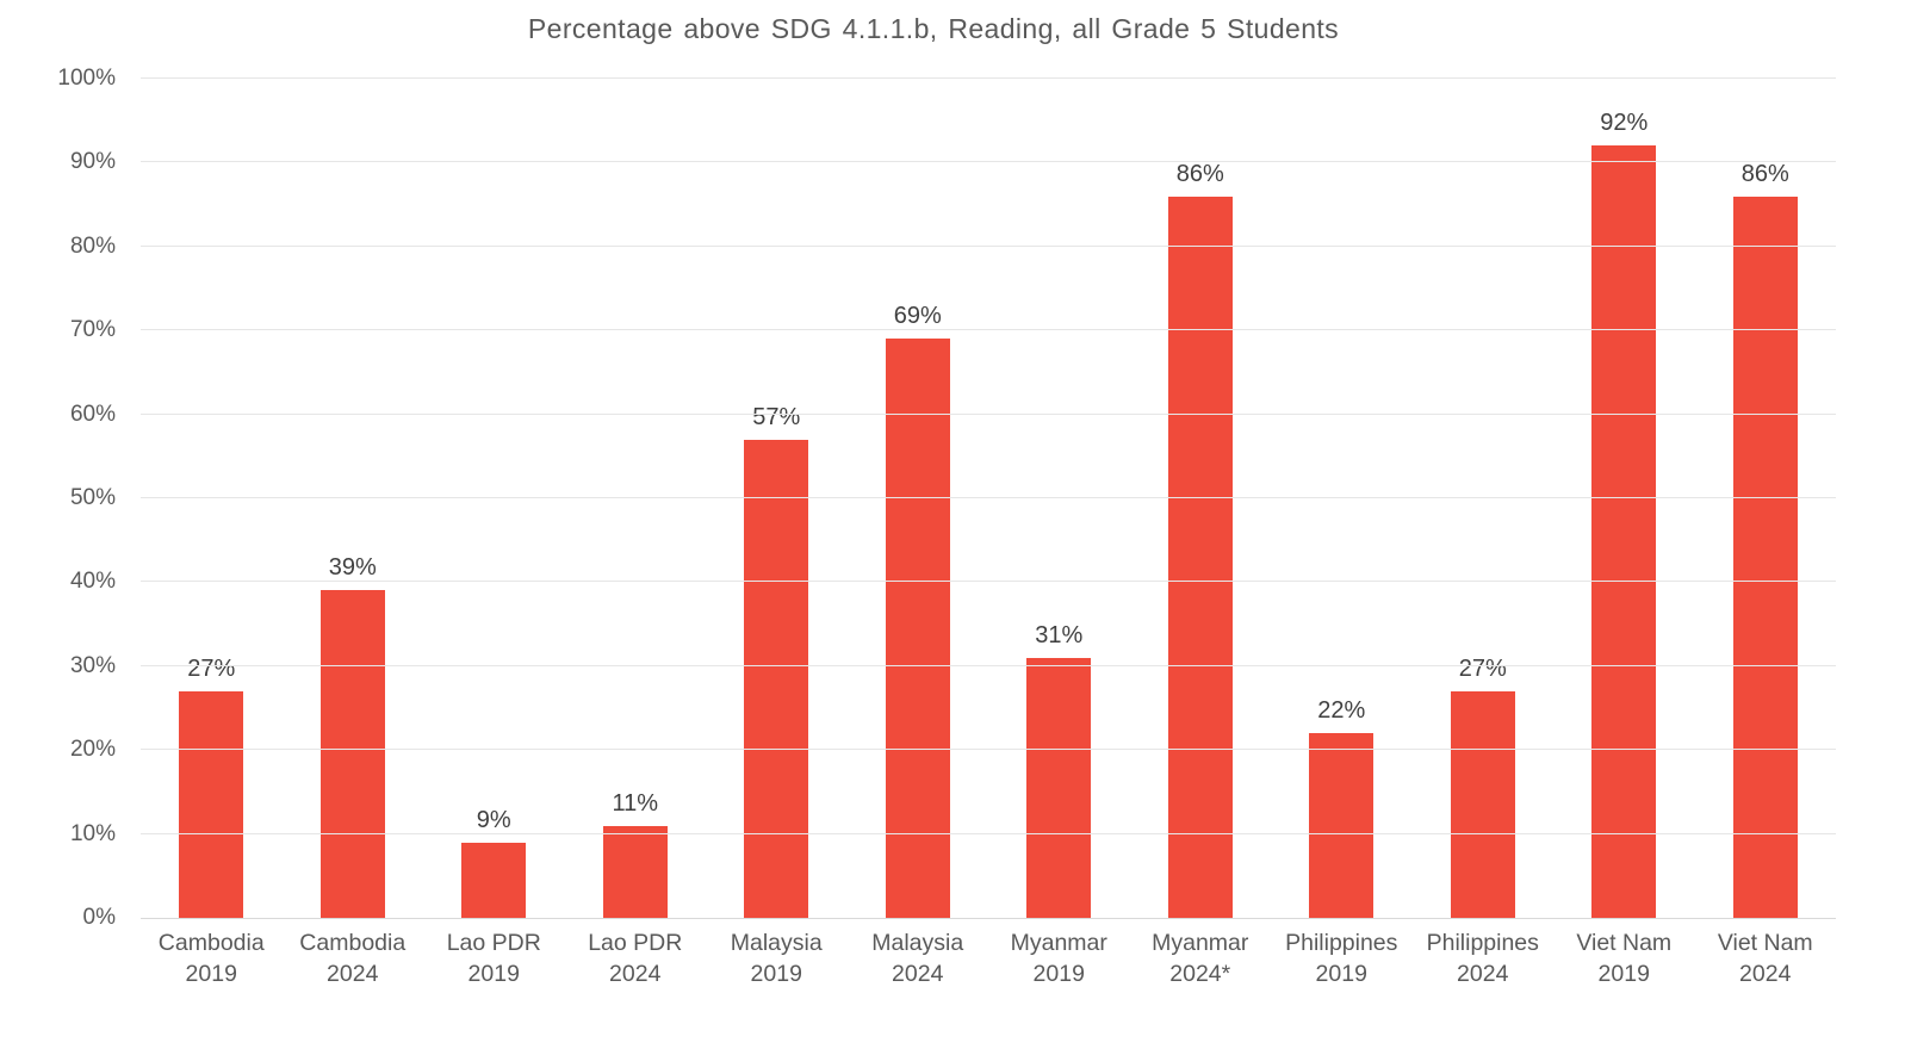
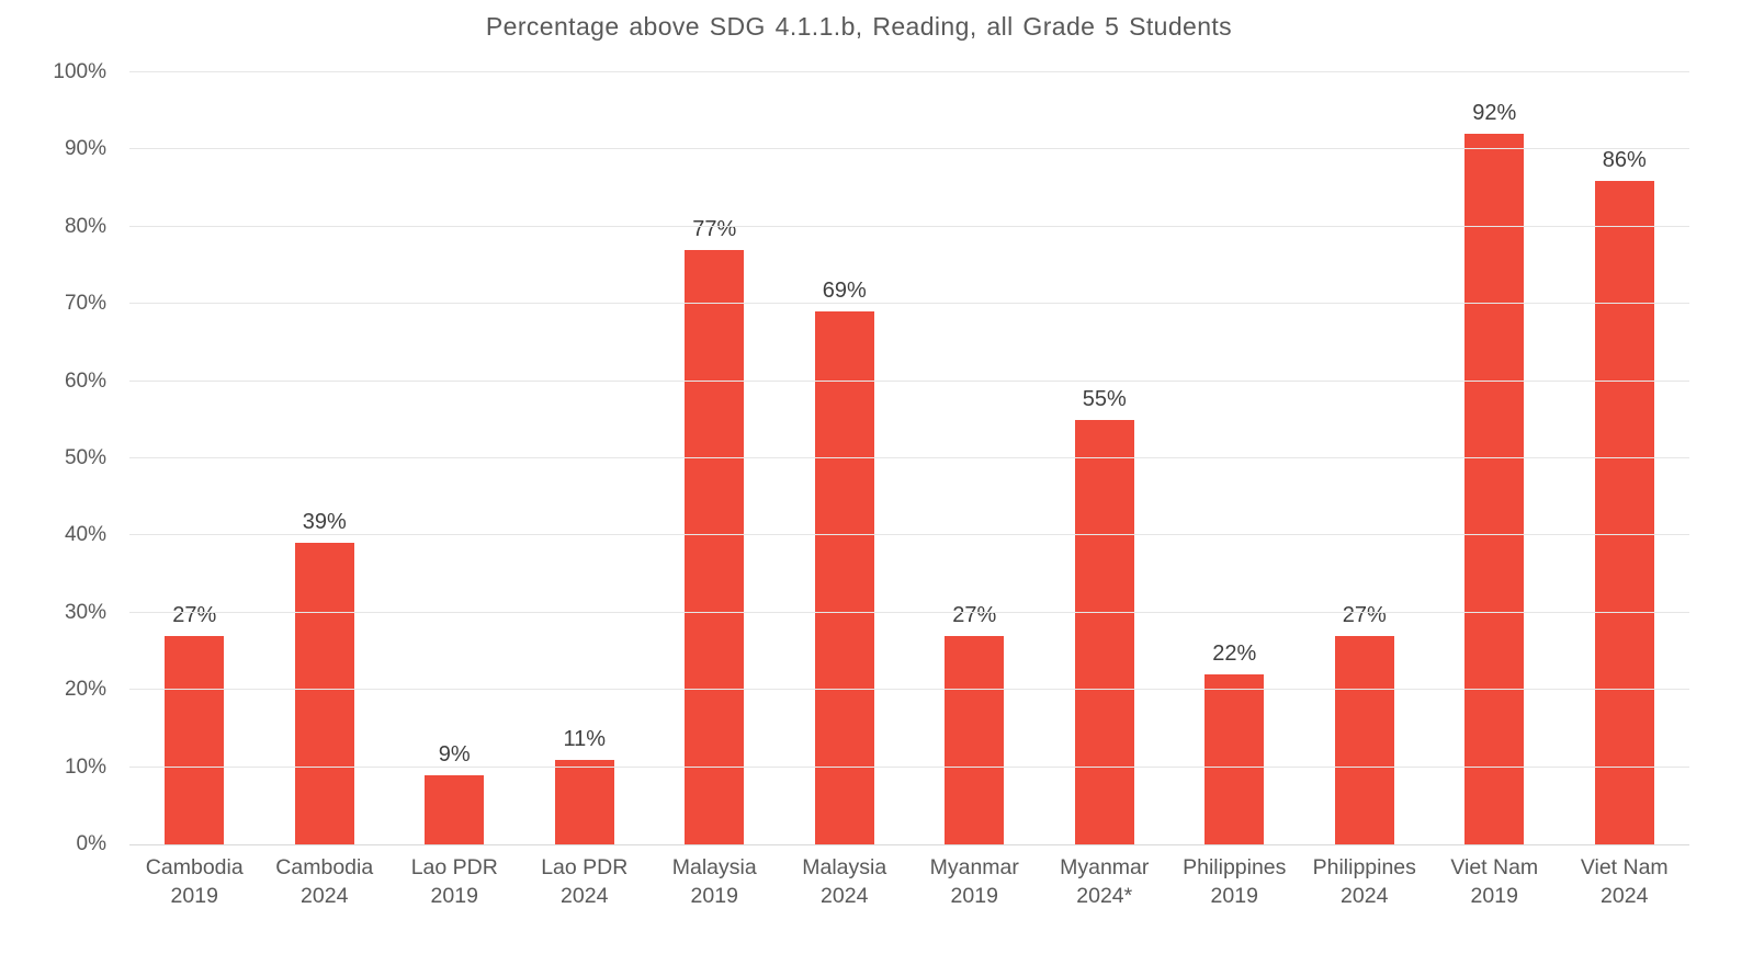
Malaysia 2019: 57% -> 77%
Myanmar 2019: 31% -> 27%
Myanmar 2024*: 86% -> 55%
